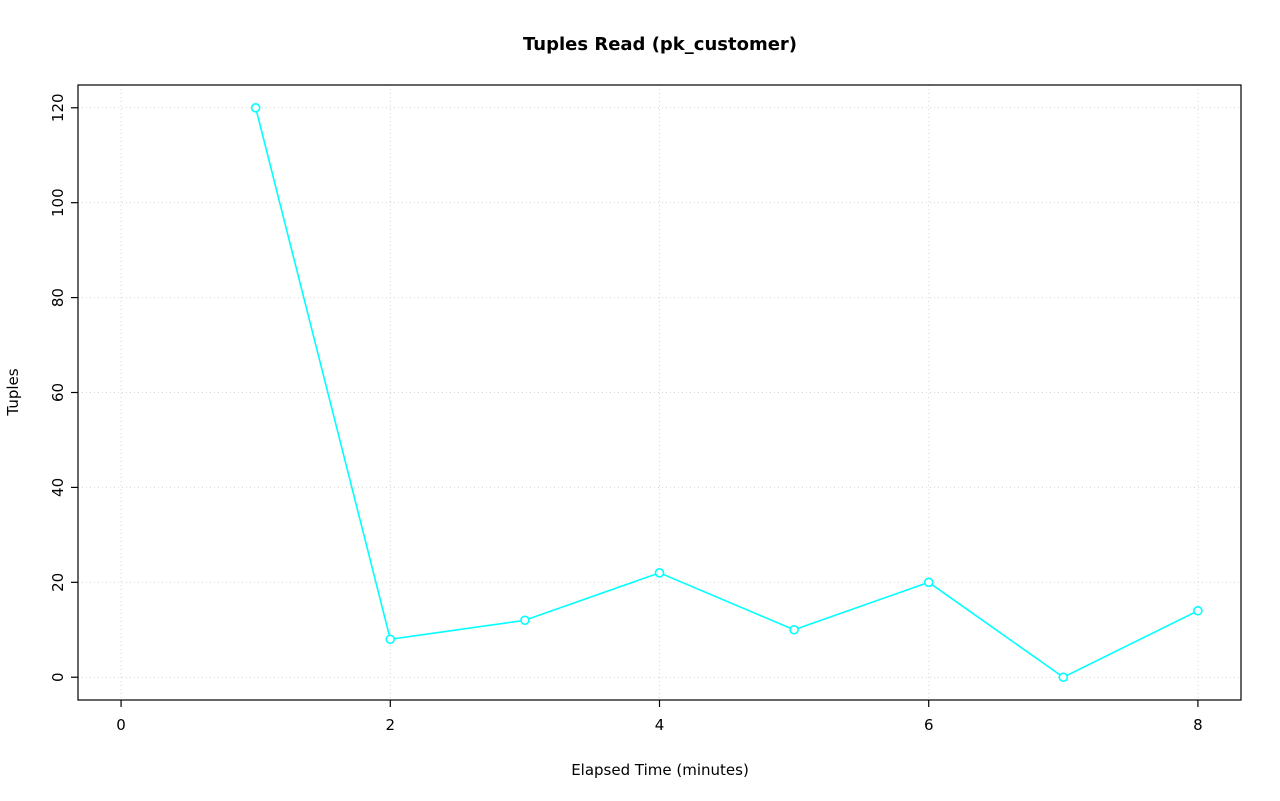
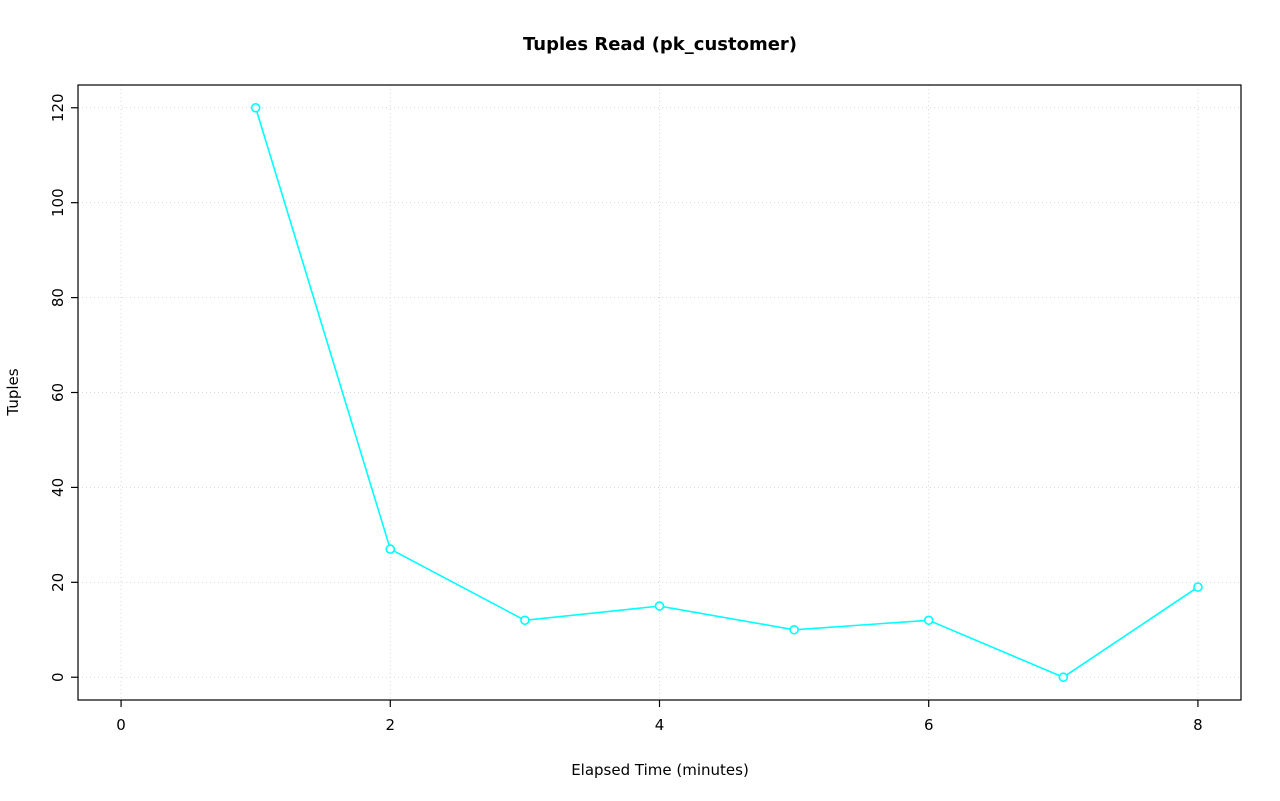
2: 8 -> 27
4: 22 -> 15
6: 20 -> 12
8: 14 -> 19
